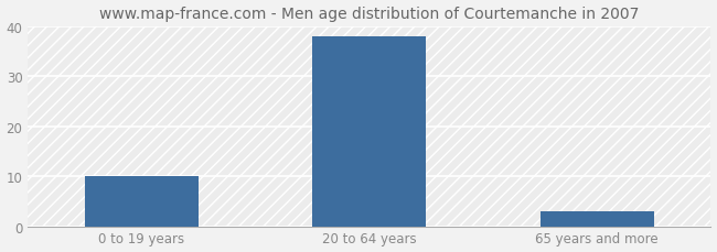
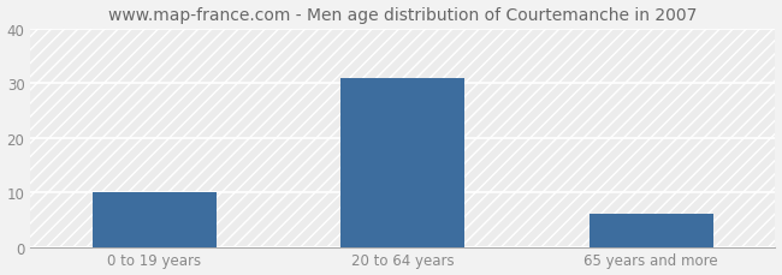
20 to 64 years: 38 -> 31
65 years and more: 3 -> 6
